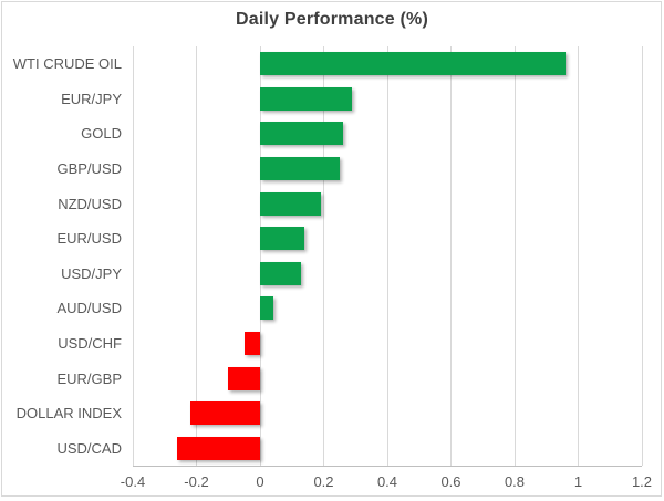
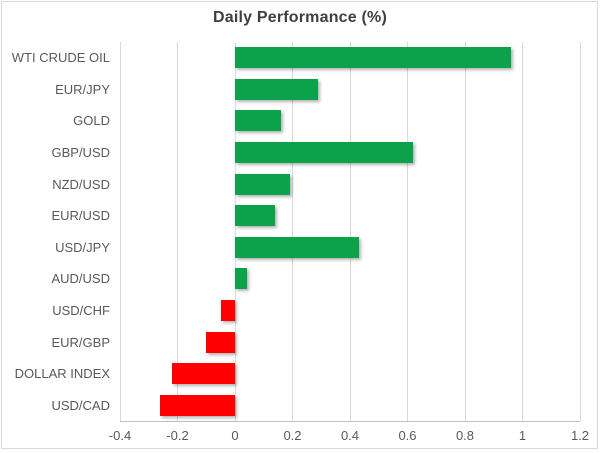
GOLD: 0.26 -> 0.16
GBP/USD: 0.25 -> 0.62
USD/JPY: 0.13 -> 0.43
